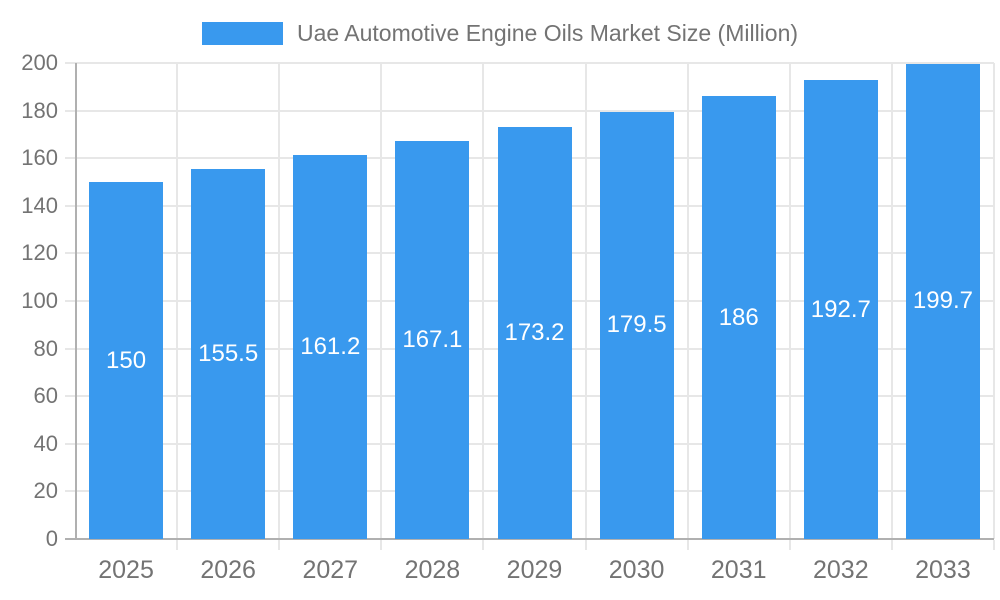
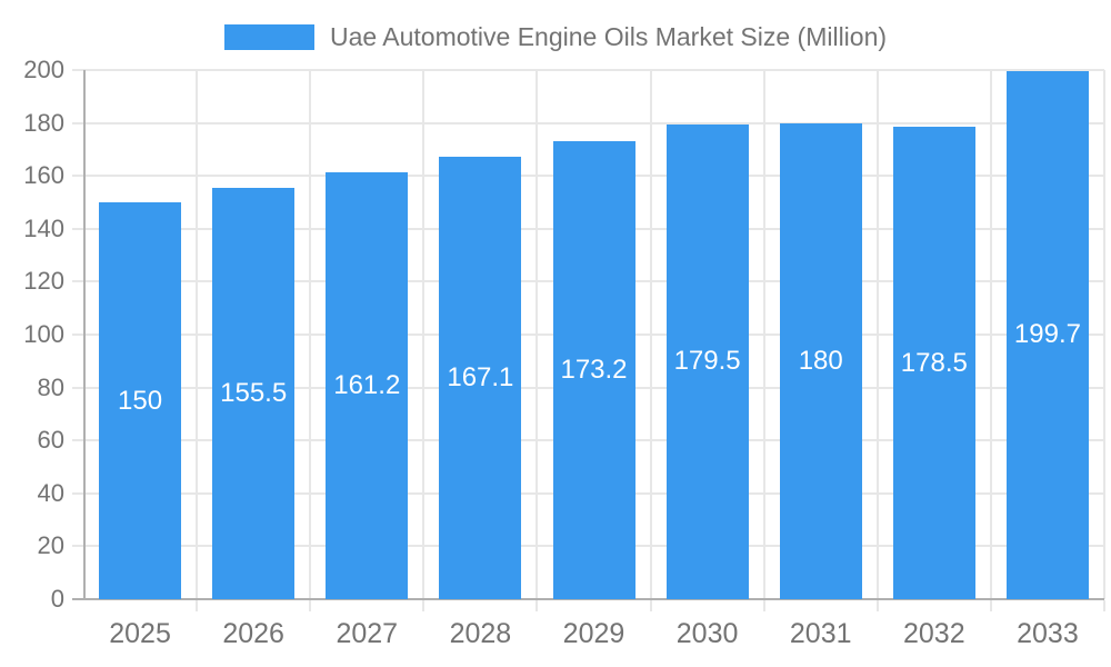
2031: 186 -> 180
2032: 192.7 -> 178.5
